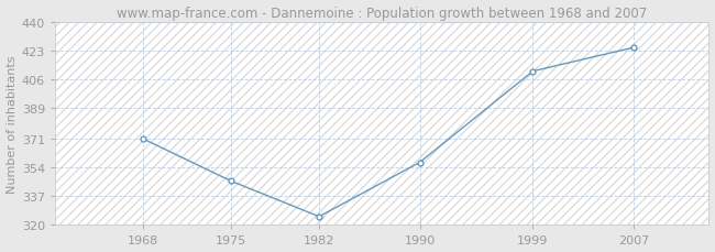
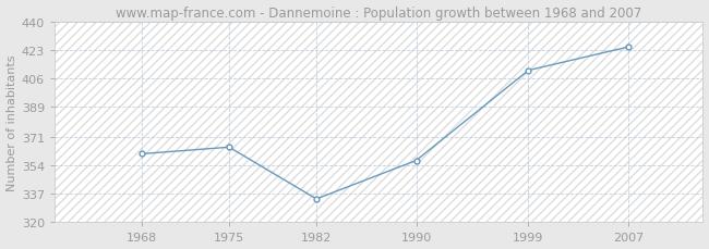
1968: 371 -> 361
1975: 346 -> 365
1982: 325 -> 334
